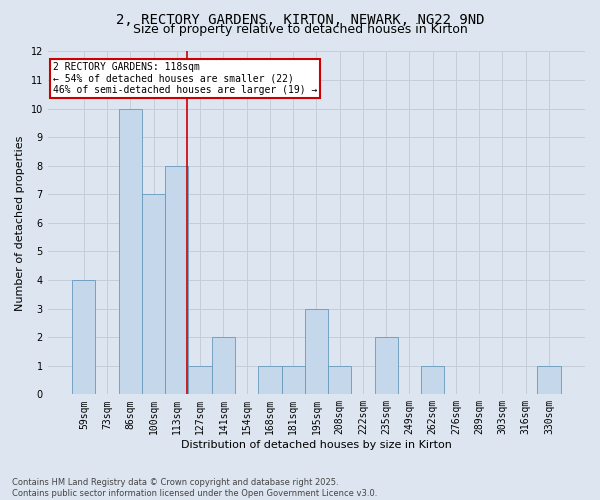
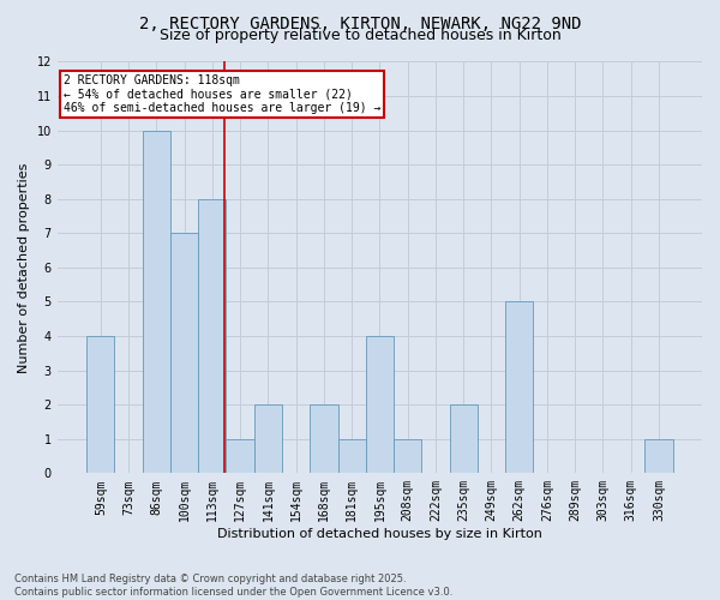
168sqm: 1 -> 2
195sqm: 3 -> 4
262sqm: 1 -> 5
